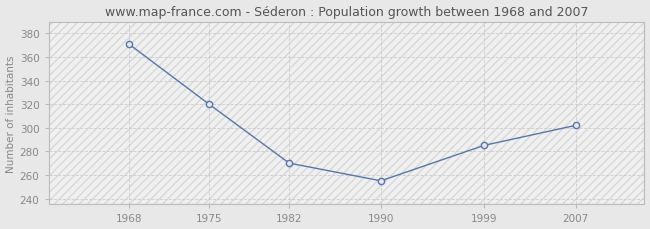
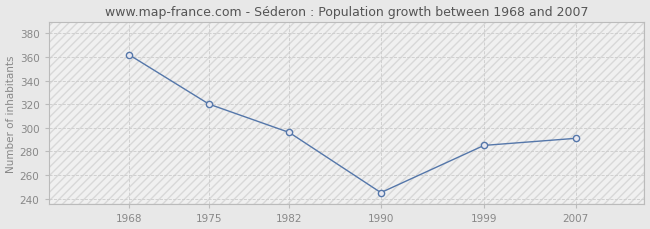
1968: 371 -> 362
1982: 270 -> 296
1990: 255 -> 245
2007: 302 -> 291
